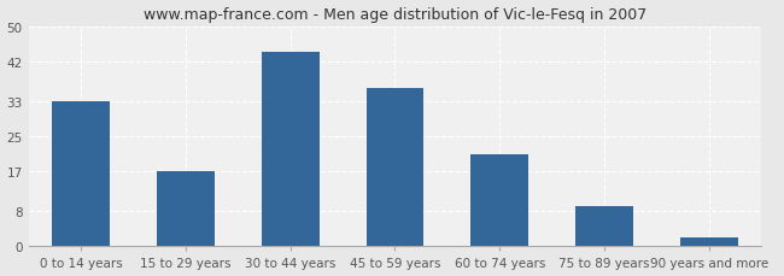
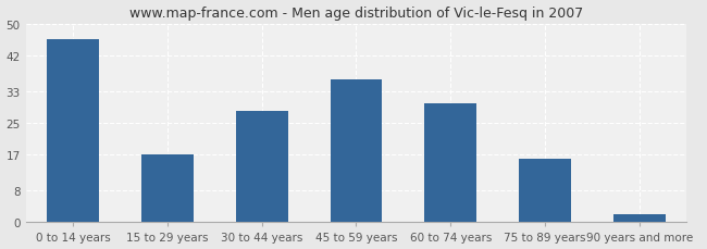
0 to 14 years: 33 -> 46
30 to 44 years: 44 -> 28
60 to 74 years: 21 -> 30
75 to 89 years: 9 -> 16
